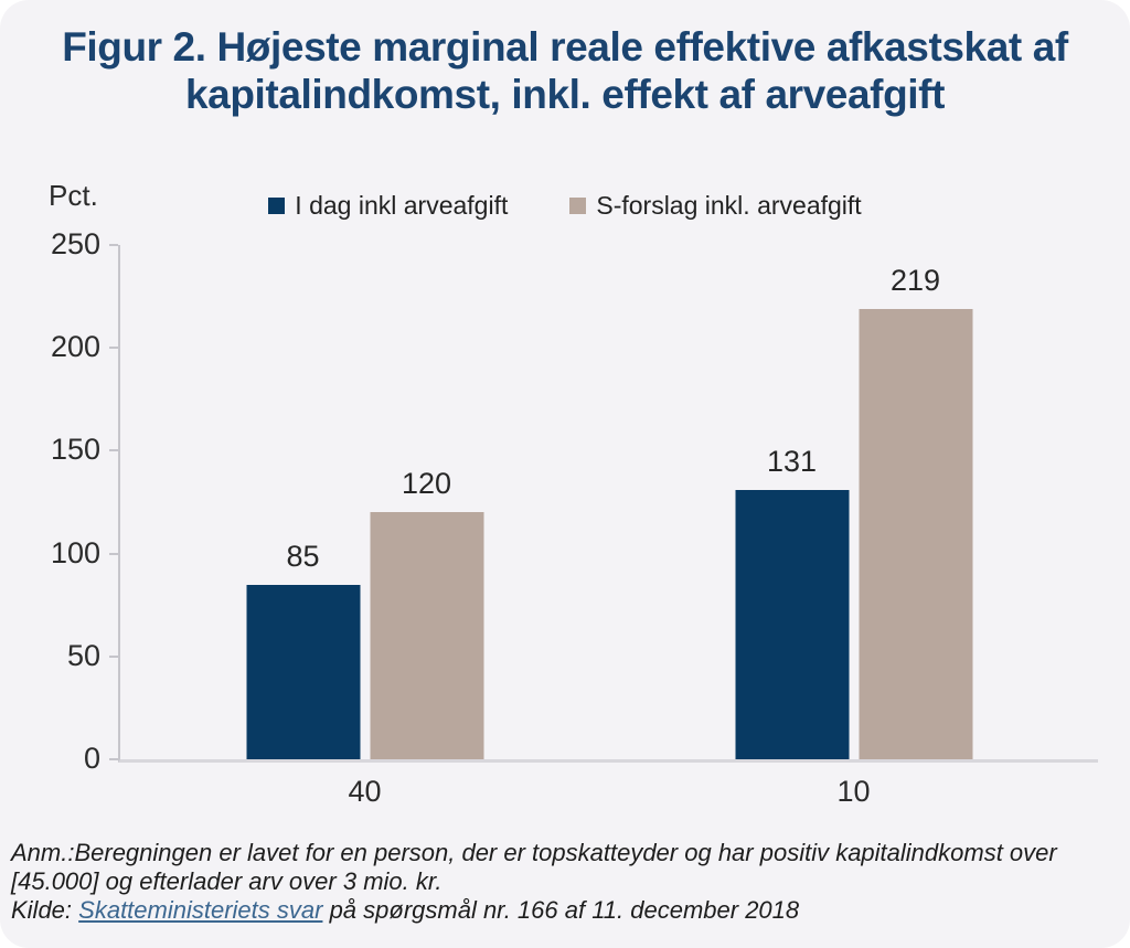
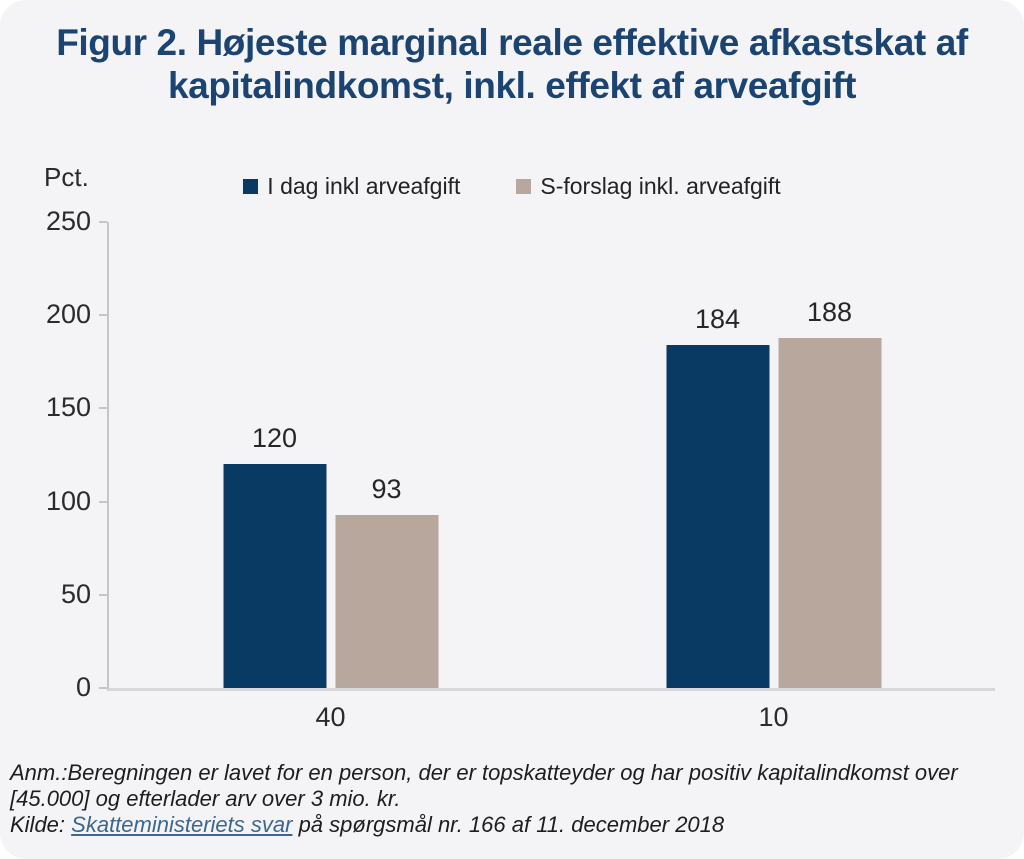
I dag inkl arveafgift/40: 85 -> 120
S-forslag inkl. arveafgift/40: 120 -> 93
I dag inkl arveafgift/10: 131 -> 184
S-forslag inkl. arveafgift/10: 219 -> 188
